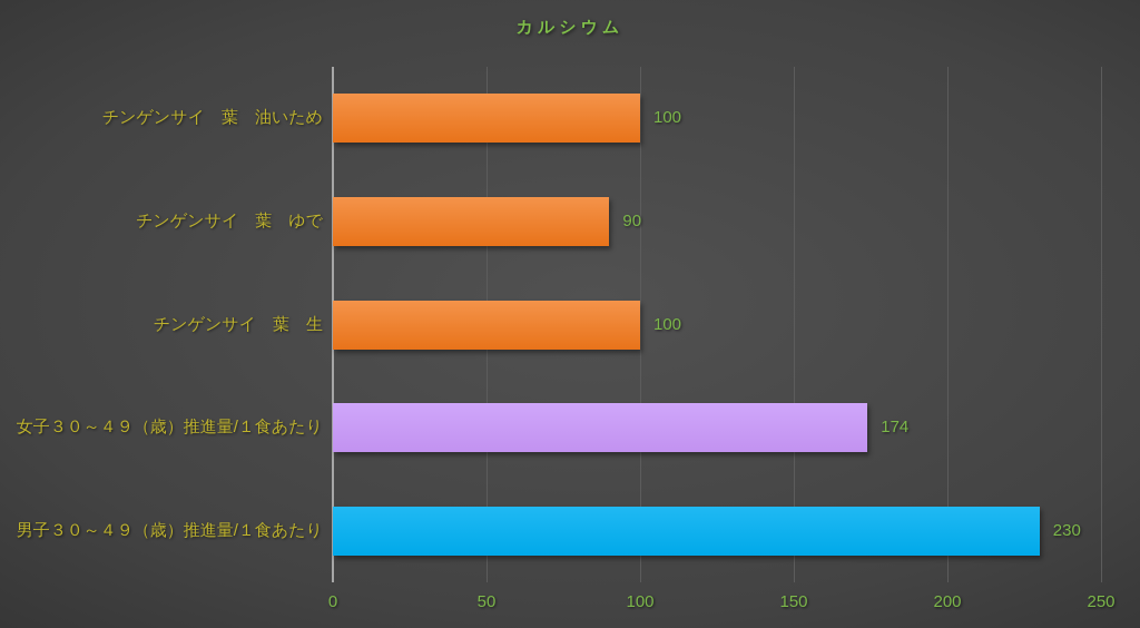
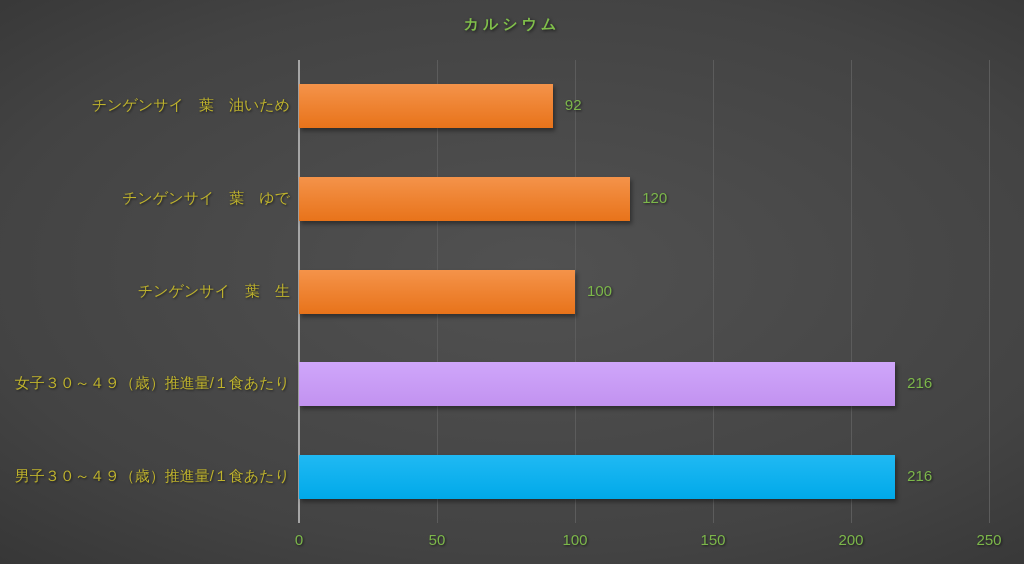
チンゲンサイ 葉 油いため: 100 -> 92
チンゲンサイ 葉 ゆで: 90 -> 120
女子３０～４９（歳）推進量/１食あたり: 174 -> 216
男子３０～４９（歳）推進量/１食あたり: 230 -> 216
